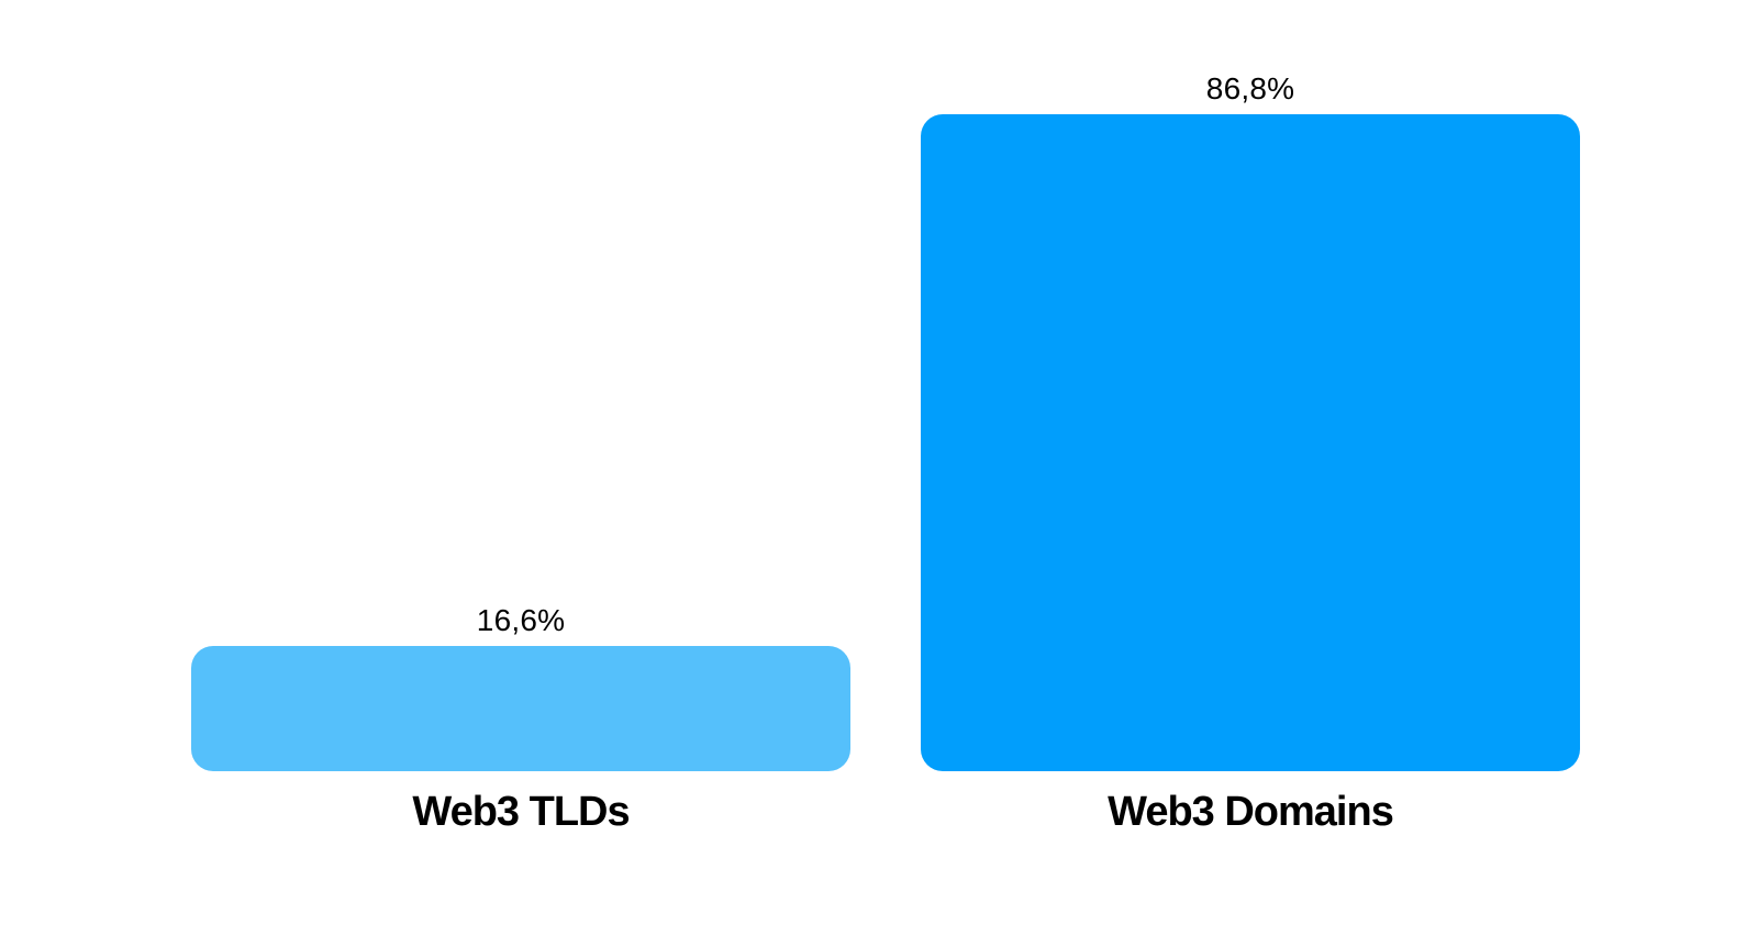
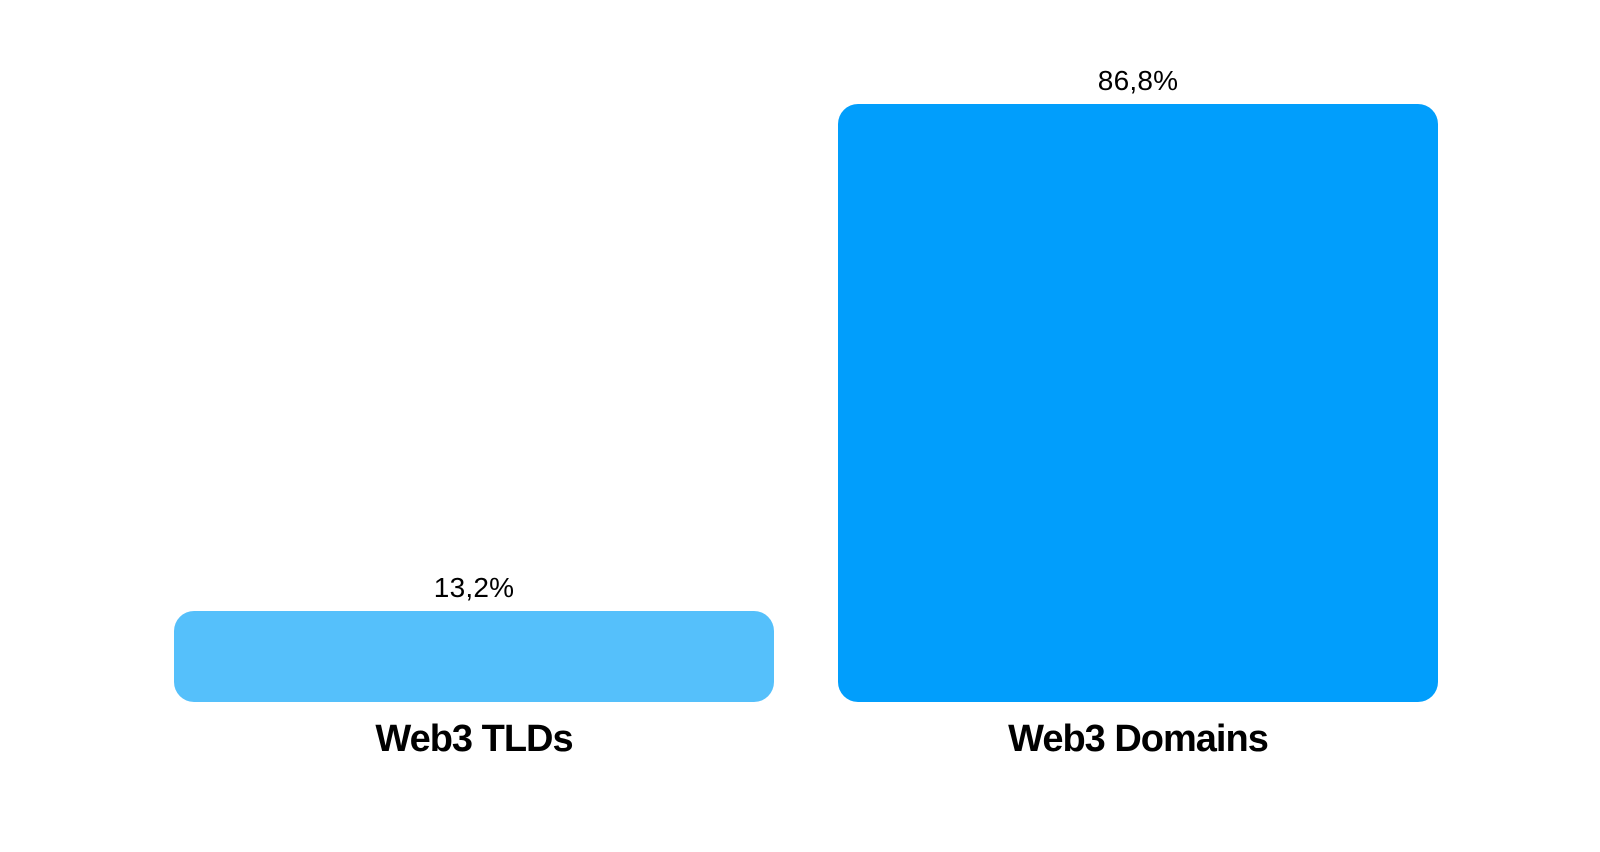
Web3 TLDs: 16,6% -> 13,2%
